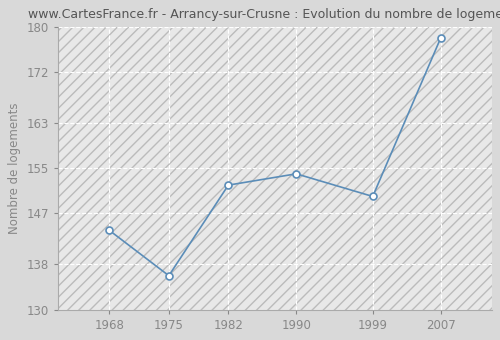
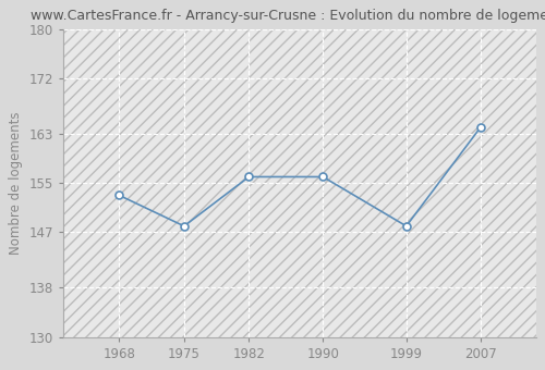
1968: 144 -> 153
1975: 136 -> 148
1982: 152 -> 156
1990: 154 -> 156
1999: 150 -> 148
2007: 178 -> 164
